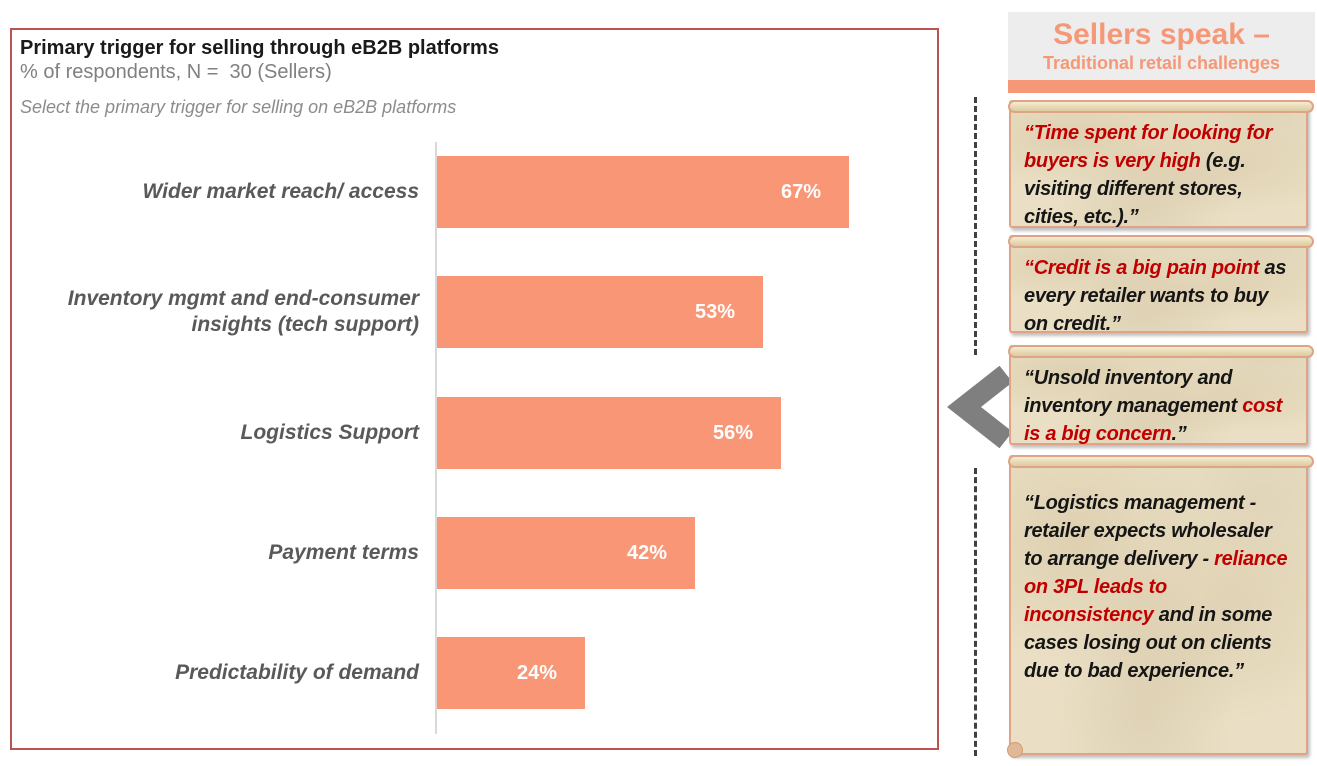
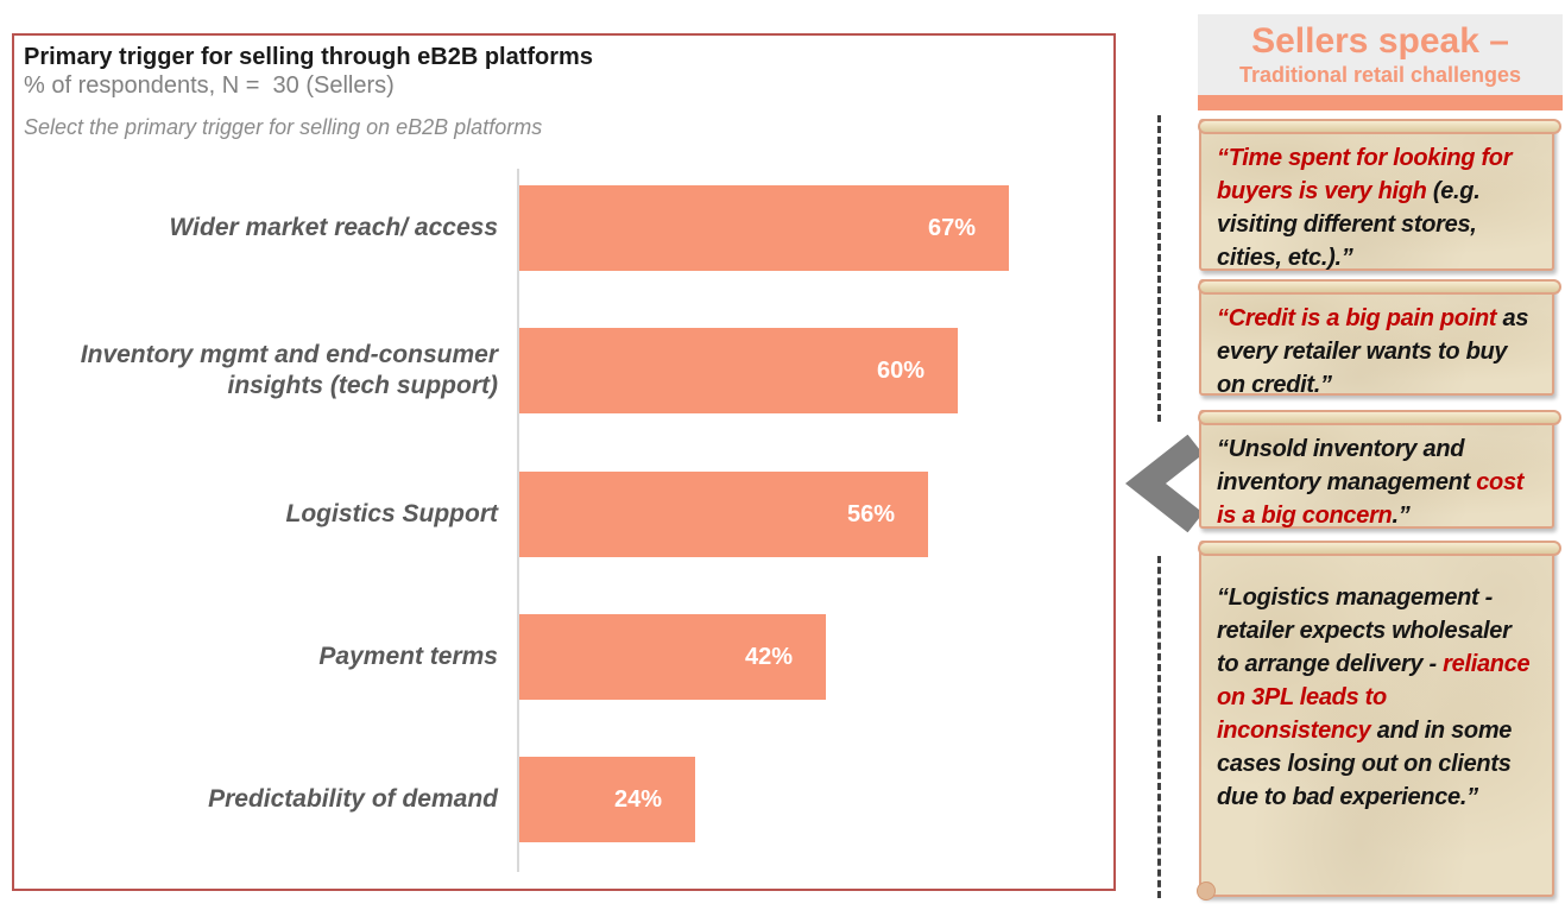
Inventory mgmt and end-consumer insights (tech support): 53% -> 60%
